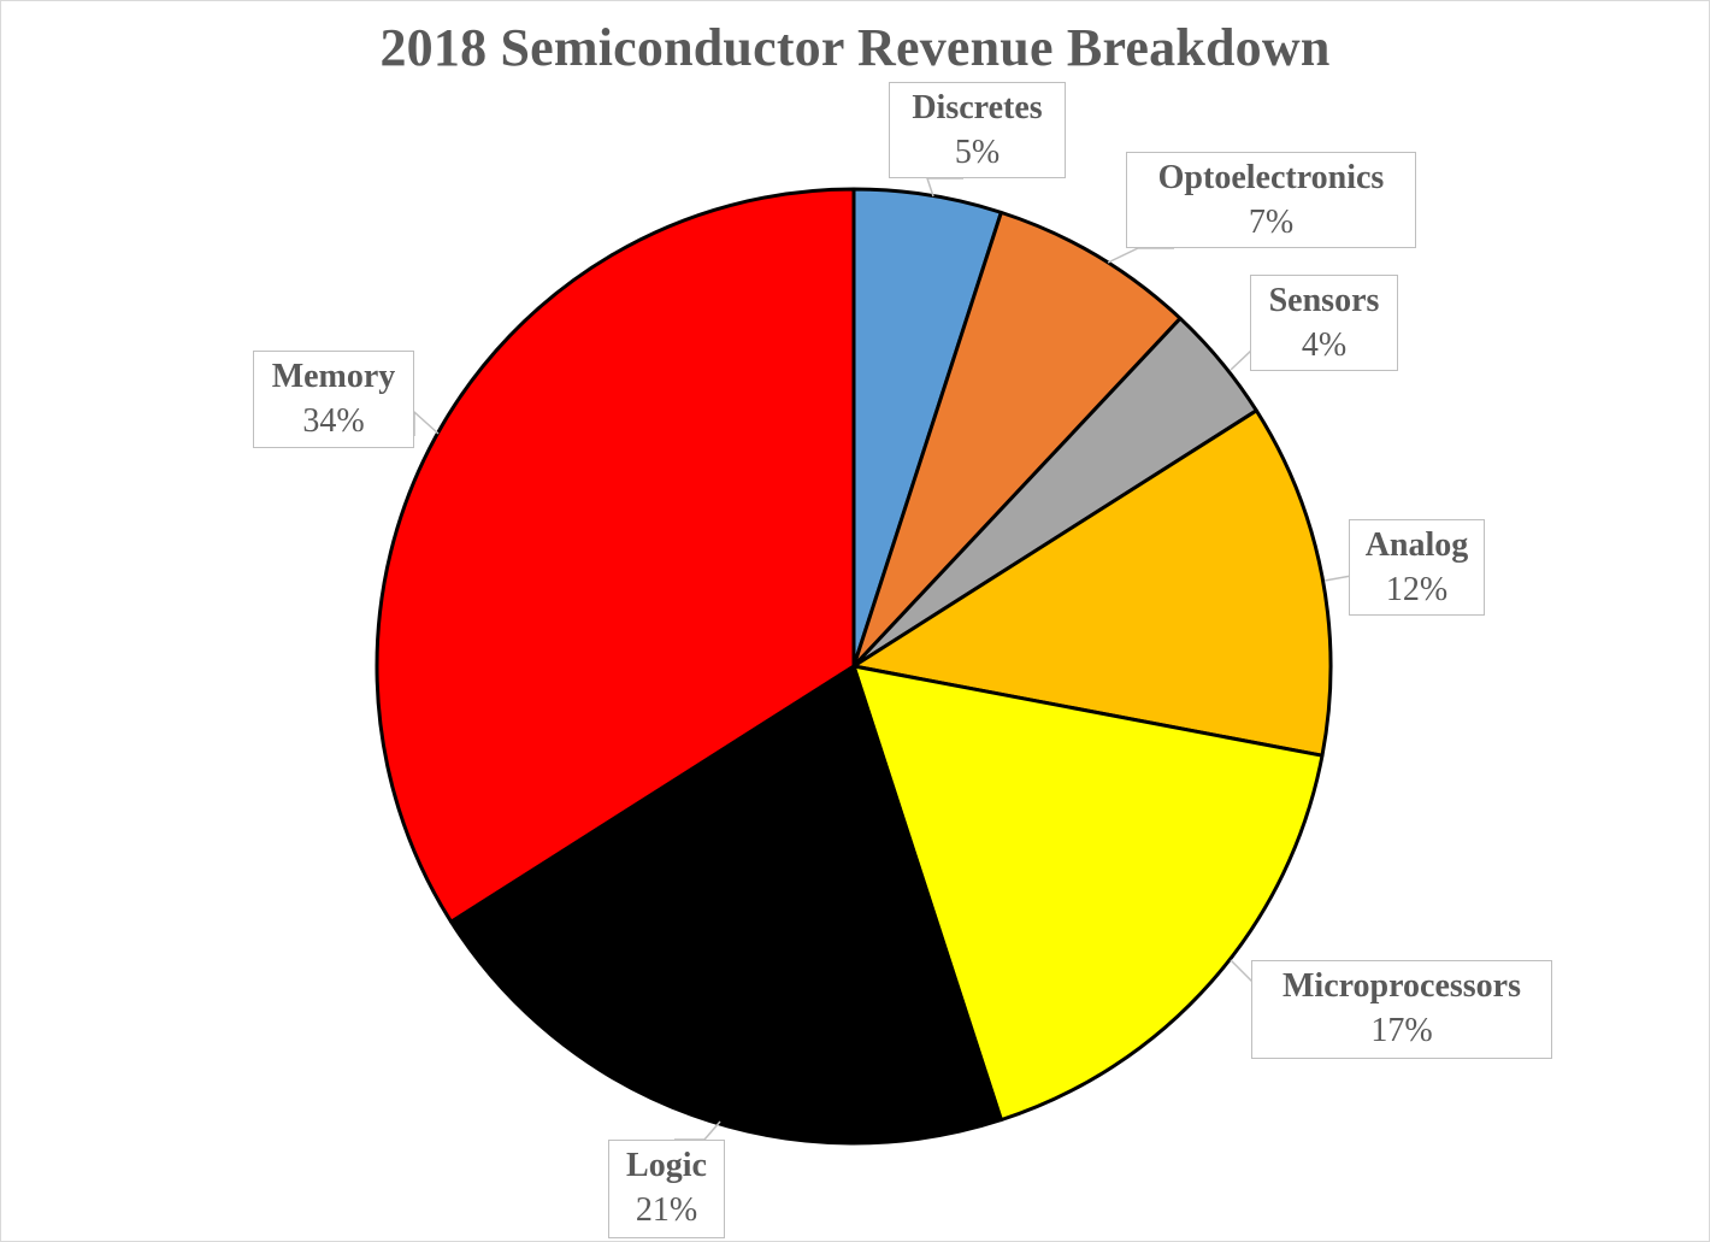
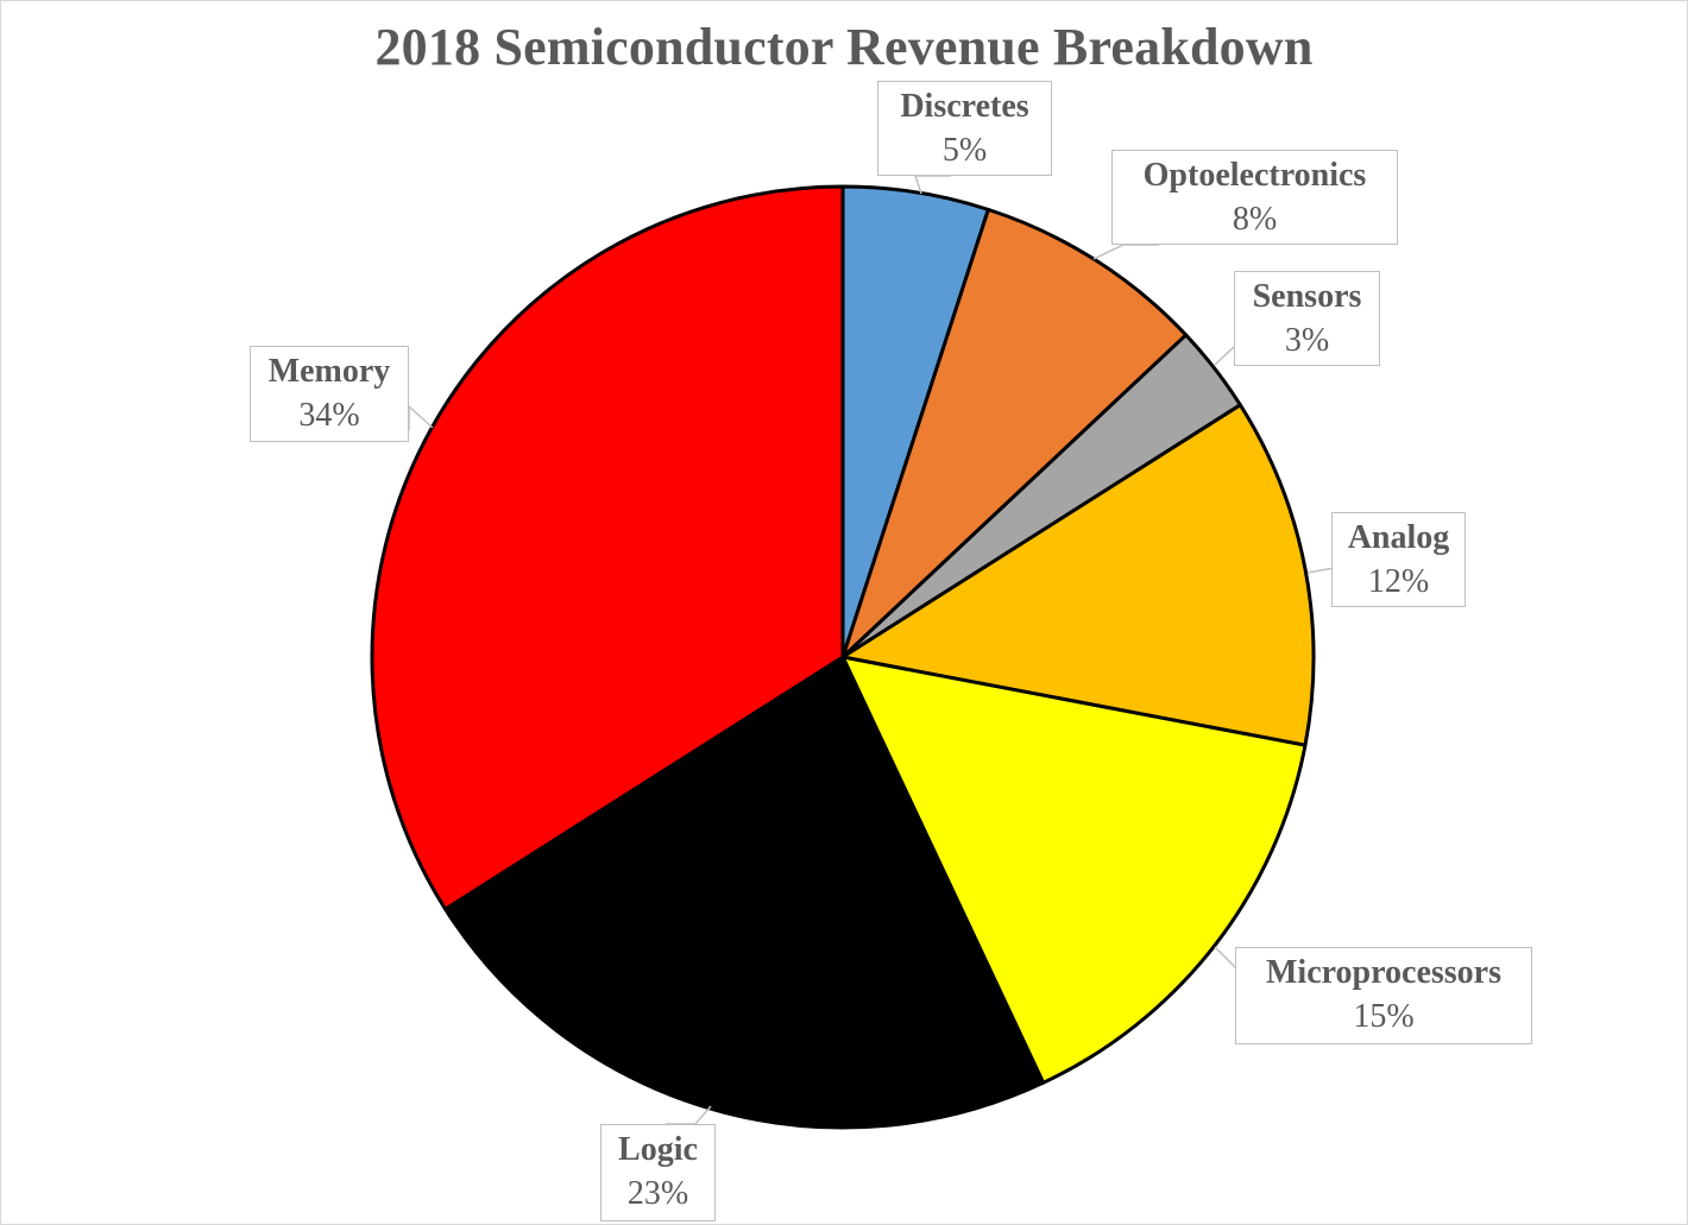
Optoelectronics: 7% -> 8%
Sensors: 4% -> 3%
Microprocessors: 17% -> 15%
Logic: 21% -> 23%
